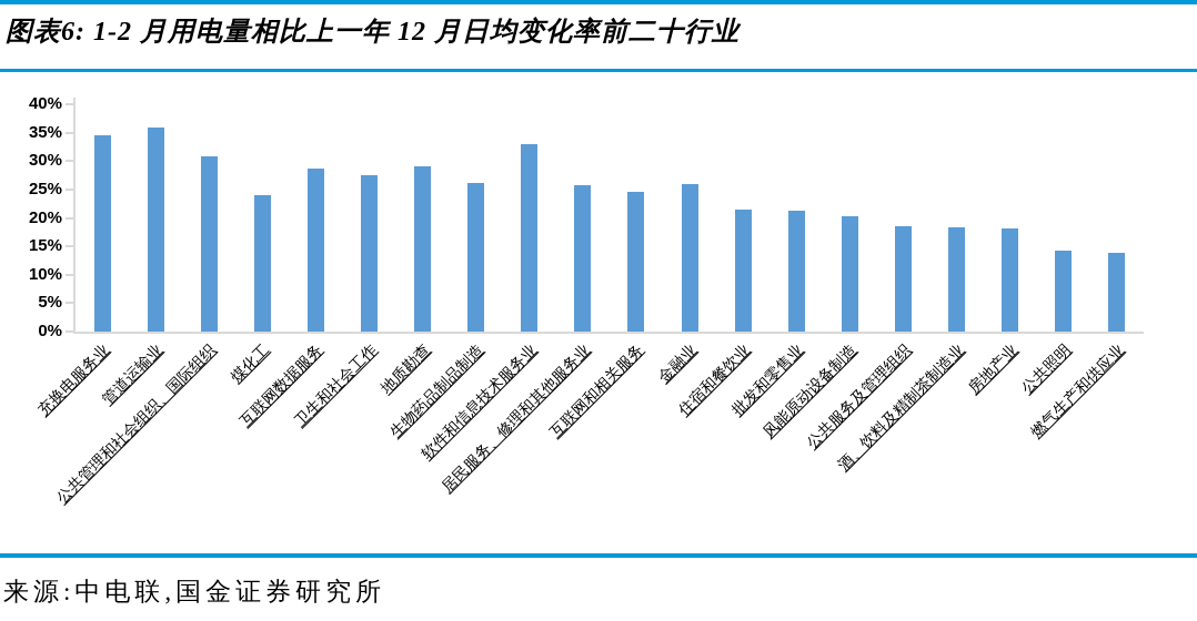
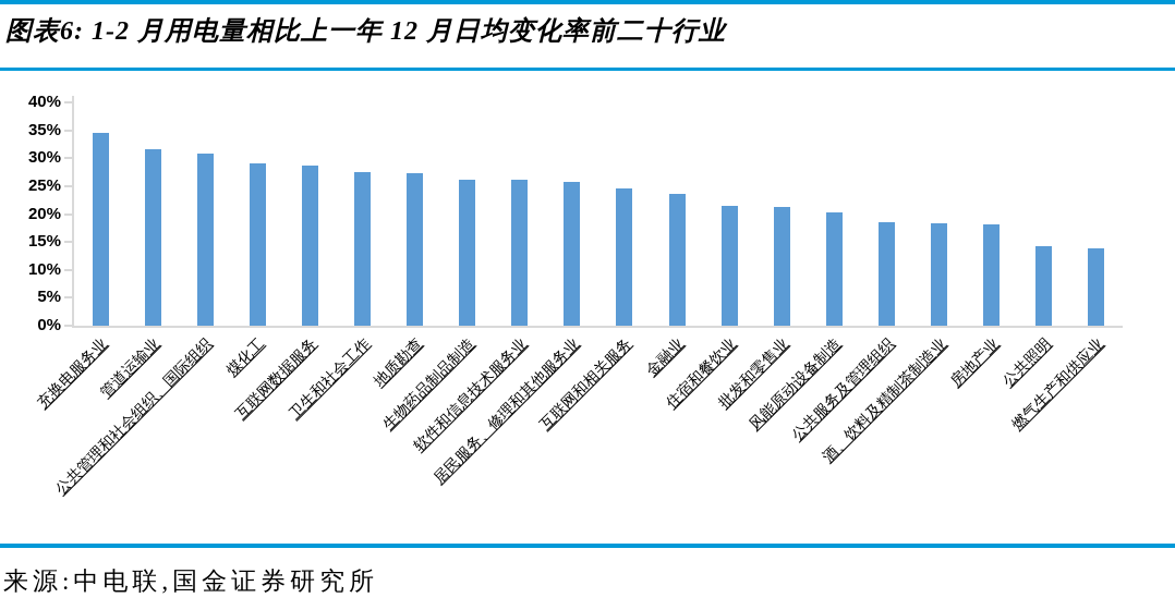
管道运输业: 36% -> 32%
煤化工: 24% -> 29%
地质勘查: 29% -> 27%
软件和信息技术服务业: 33% -> 26%
金融业: 26% -> 24%
